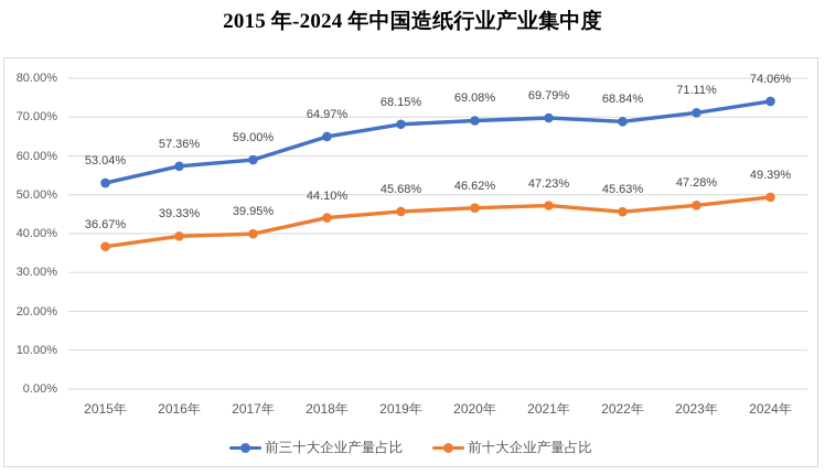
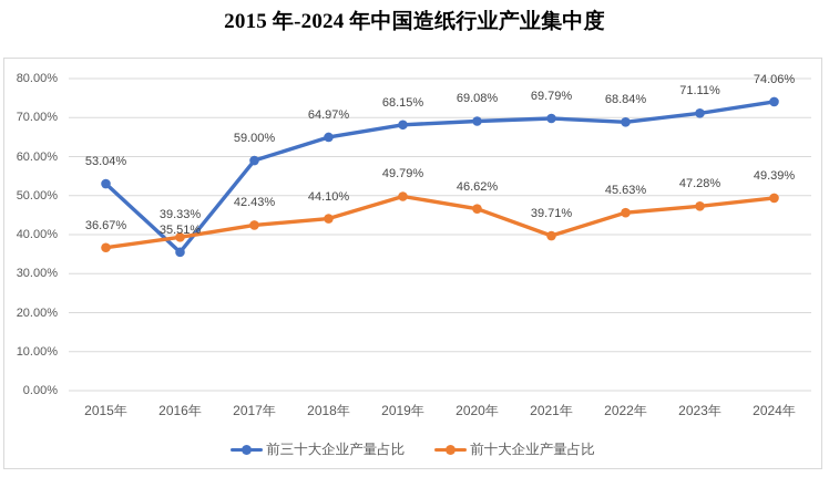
前三十大企业产量占比/2016年: 57.36% -> 35.51%
前十大企业产量占比/2017年: 39.95% -> 42.43%
前十大企业产量占比/2019年: 45.68% -> 49.79%
前十大企业产量占比/2021年: 47.23% -> 39.71%
